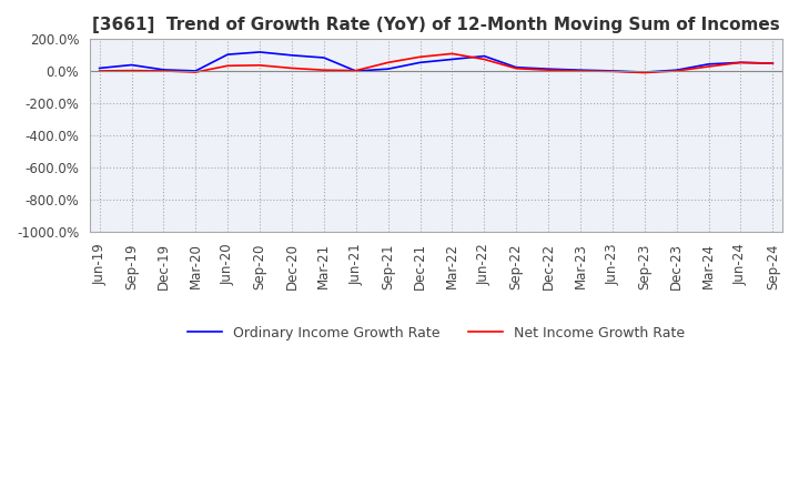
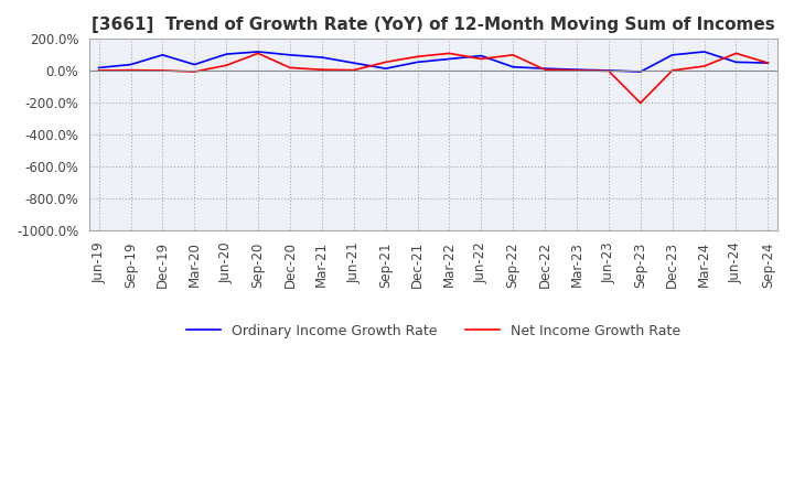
Ordinary Income Growth Rate/Dec-19: 10% -> 100%
Ordinary Income Growth Rate/Mar-20: 0% -> 40%
Net Income Growth Rate/Sep-20: 40% -> 110%
Ordinary Income Growth Rate/Jun-21: 0% -> 50%
Net Income Growth Rate/Sep-22: 20% -> 100%
Net Income Growth Rate/Sep-23: -10% -> -200%
Ordinary Income Growth Rate/Dec-23: 10% -> 100%
Ordinary Income Growth Rate/Mar-24: 40% -> 120%
Net Income Growth Rate/Jun-24: 60% -> 110%
